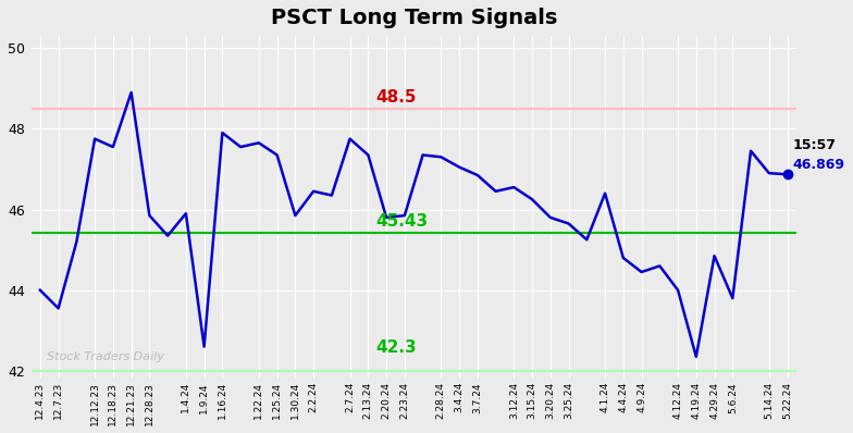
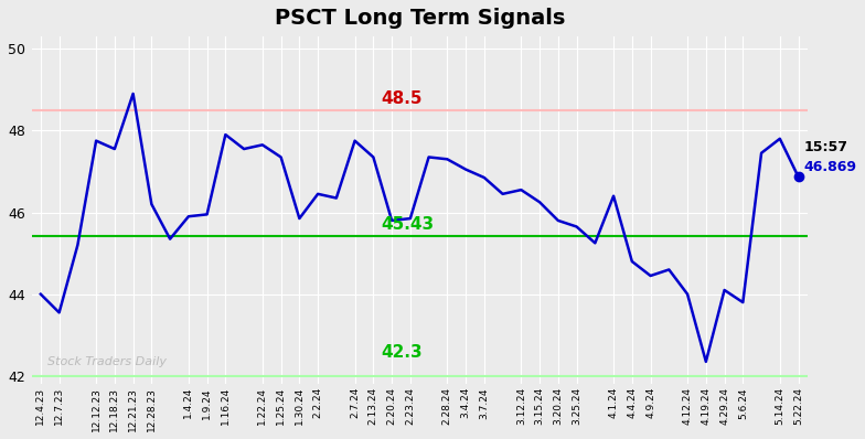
12.28.23: 45.85 -> 46.20
1.9.24: 42.60 -> 45.95
4.29.24: 44.85 -> 44.10
5.14.24: 46.90 -> 47.80
